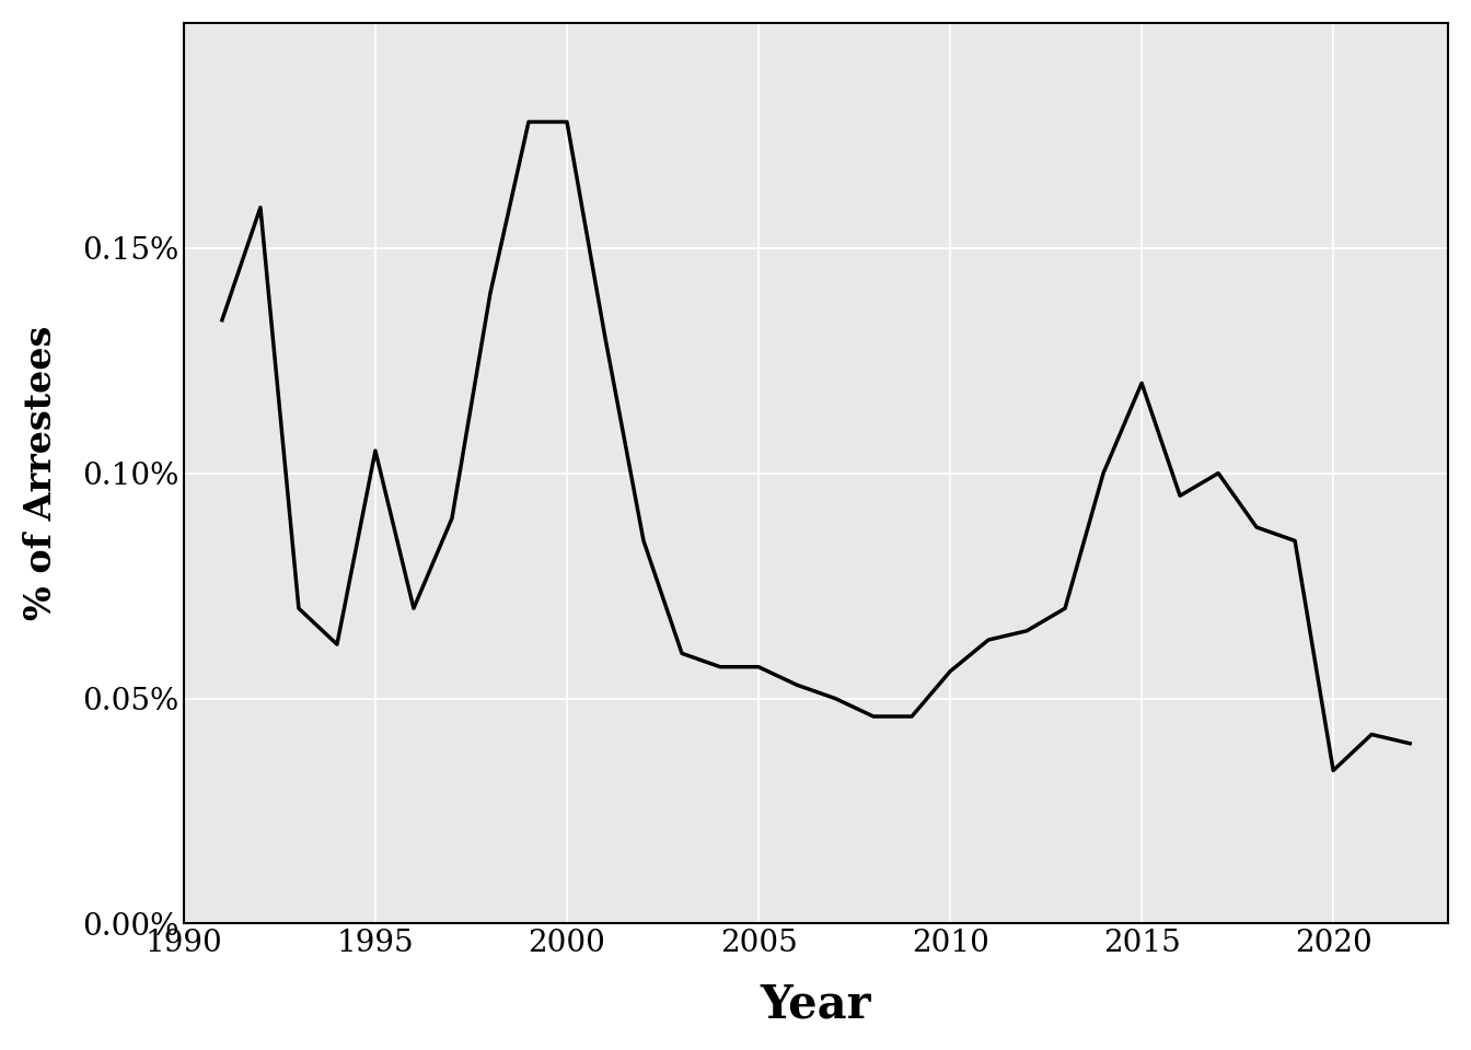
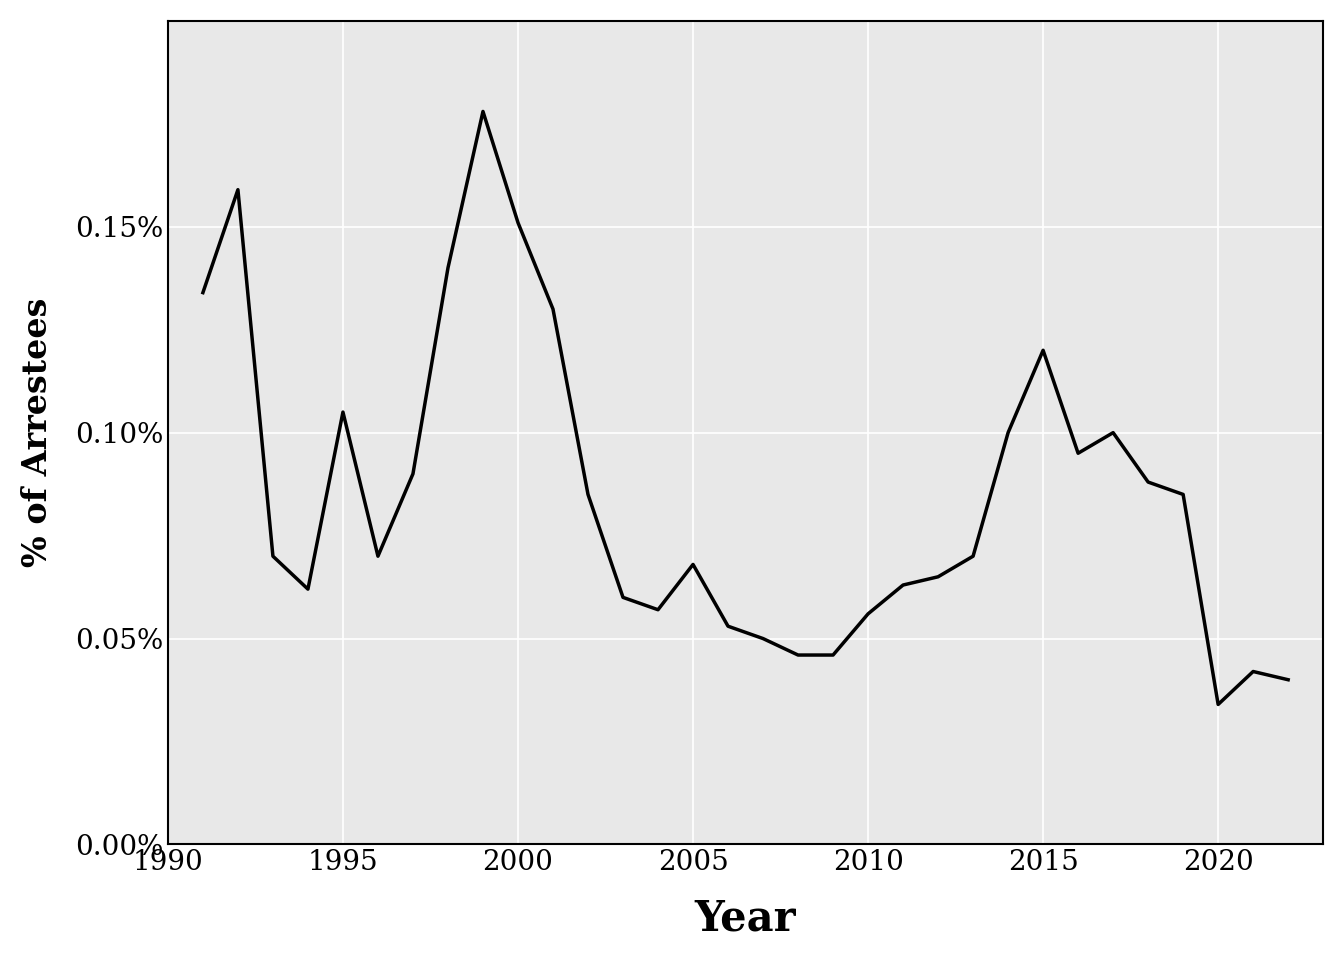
2000: 0.178% -> 0.151%
2005: 0.057% -> 0.068%
